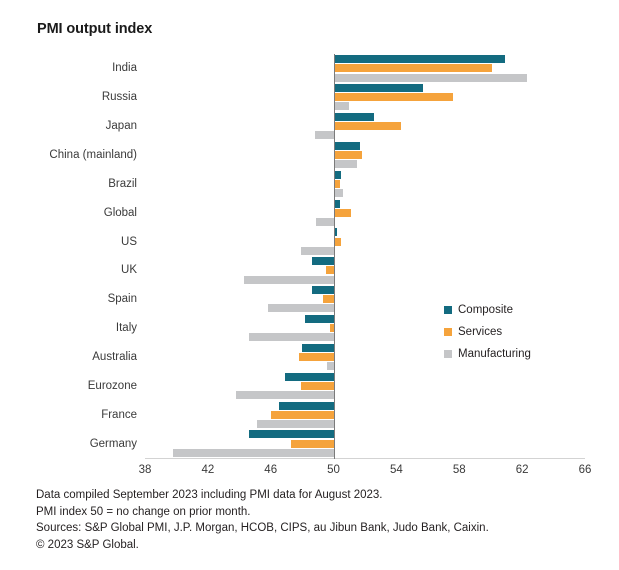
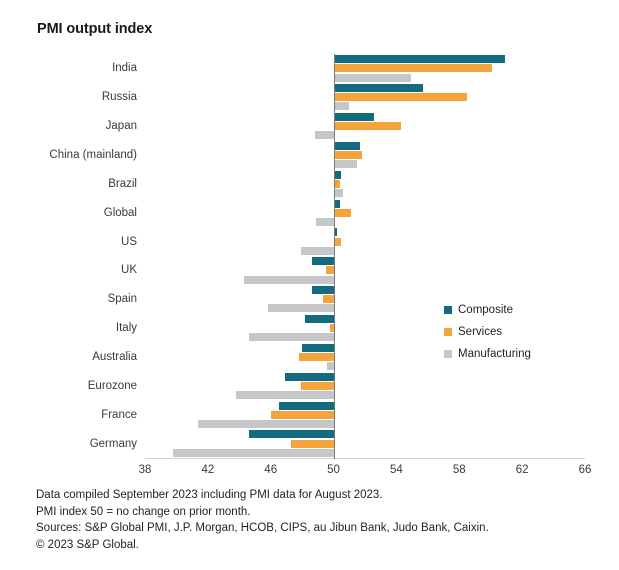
Manufacturing/India: 62.3 -> 54.9
Services/Russia: 57.6 -> 58.5
Manufacturing/France: 45.1 -> 41.4
